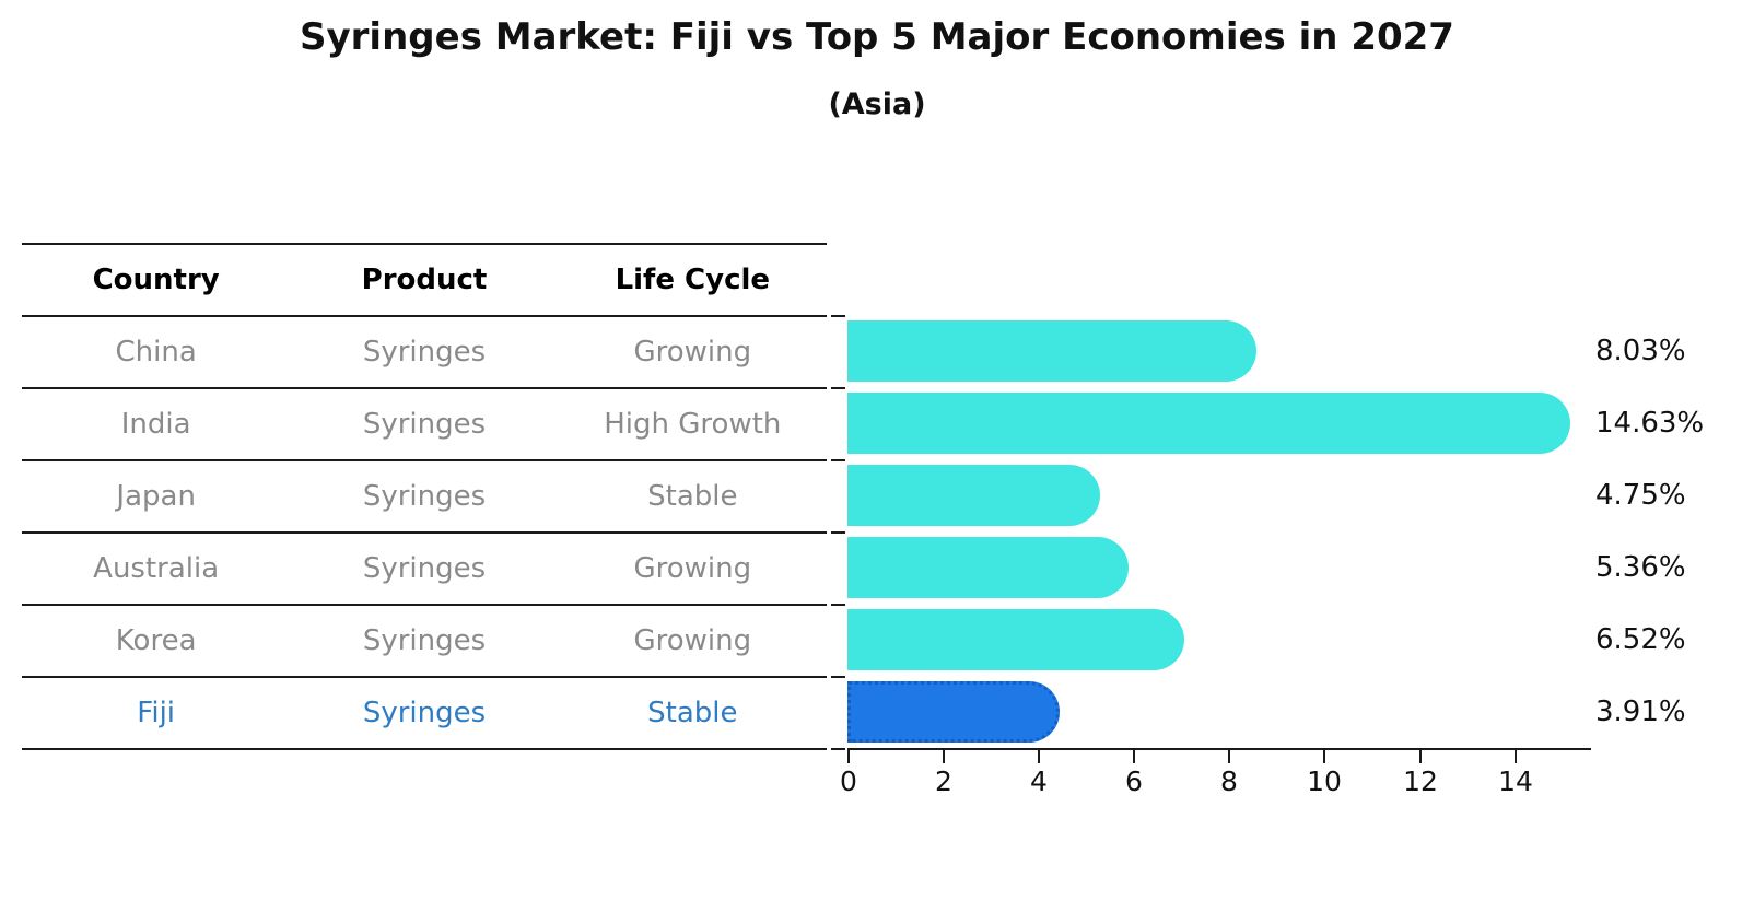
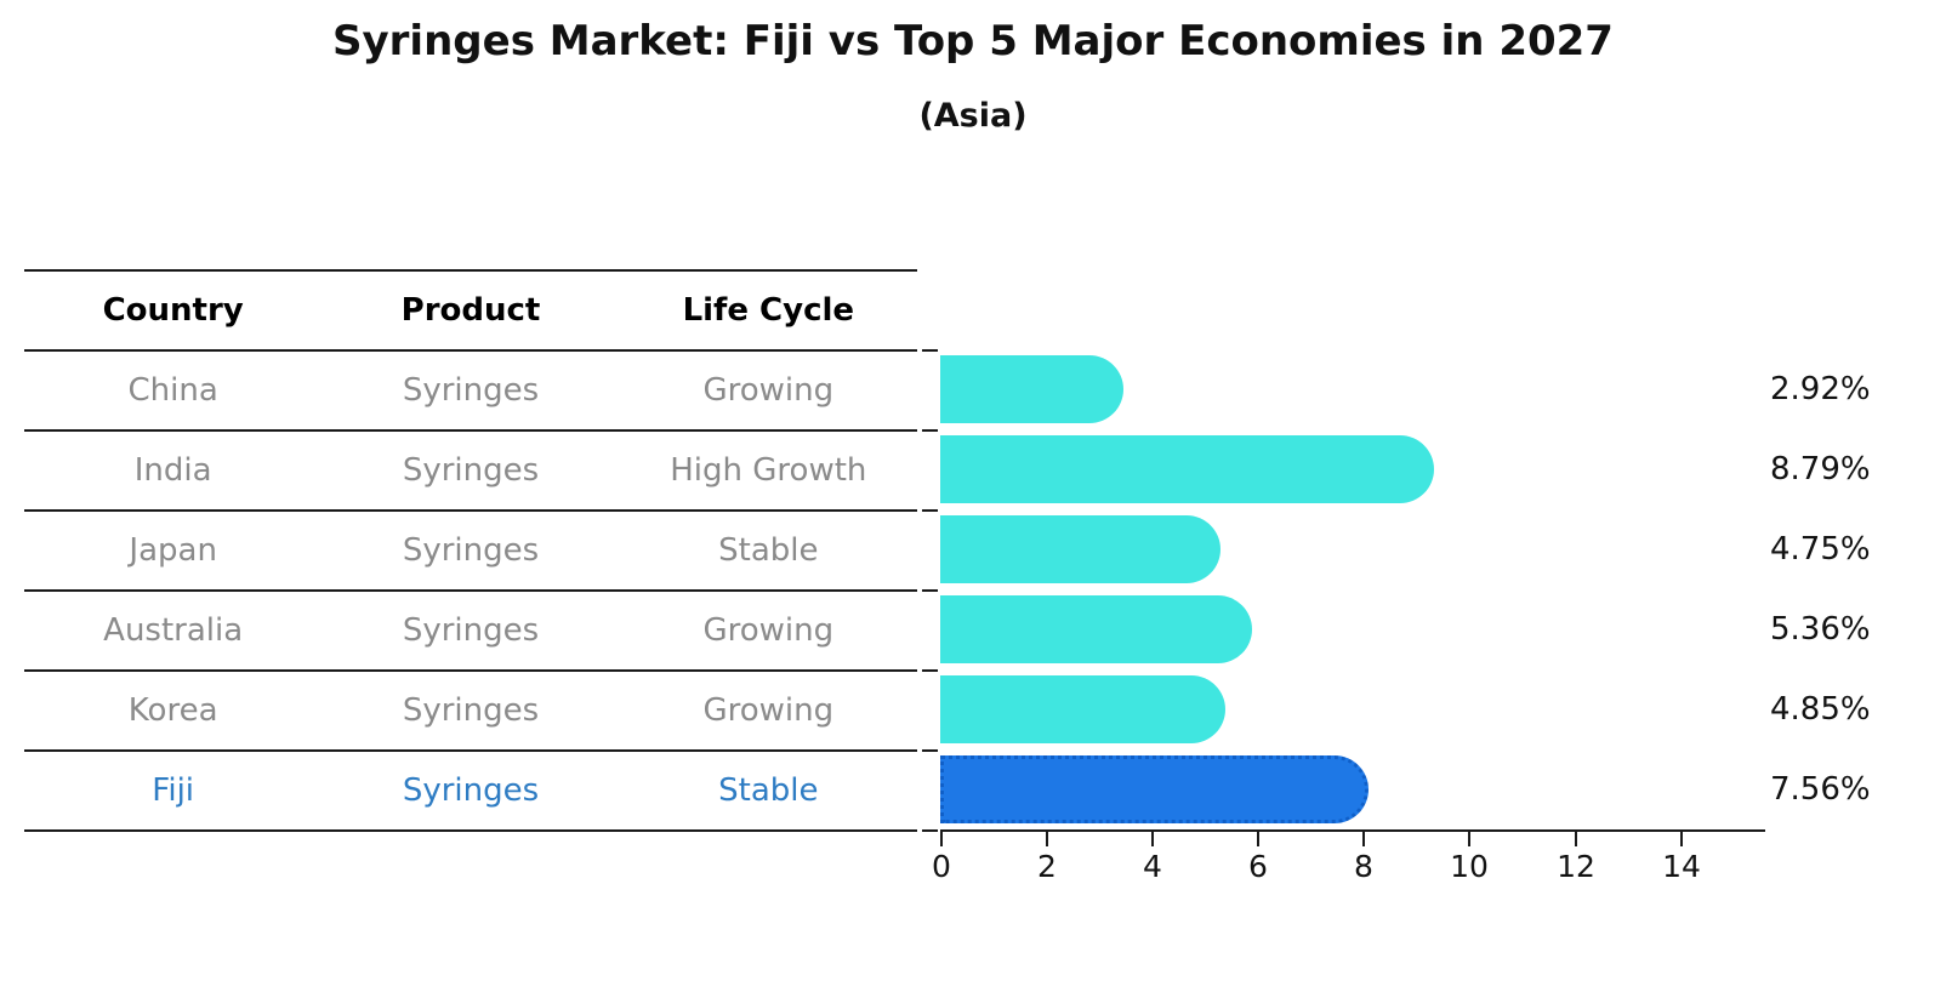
China: 8.03% -> 2.92%
India: 14.63% -> 8.79%
Korea: 6.52% -> 4.85%
Fiji: 3.91% -> 7.56%
